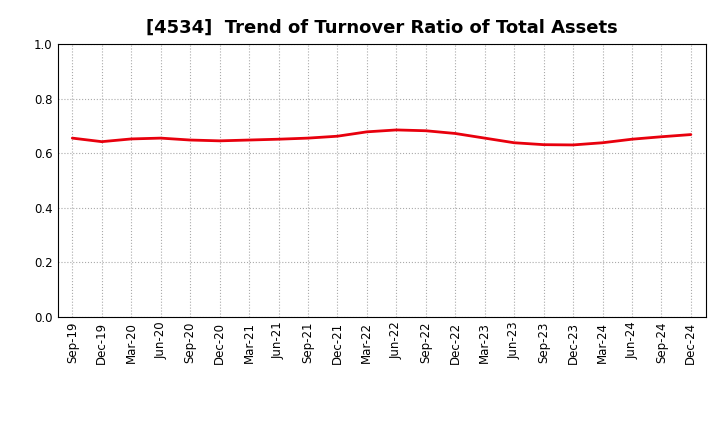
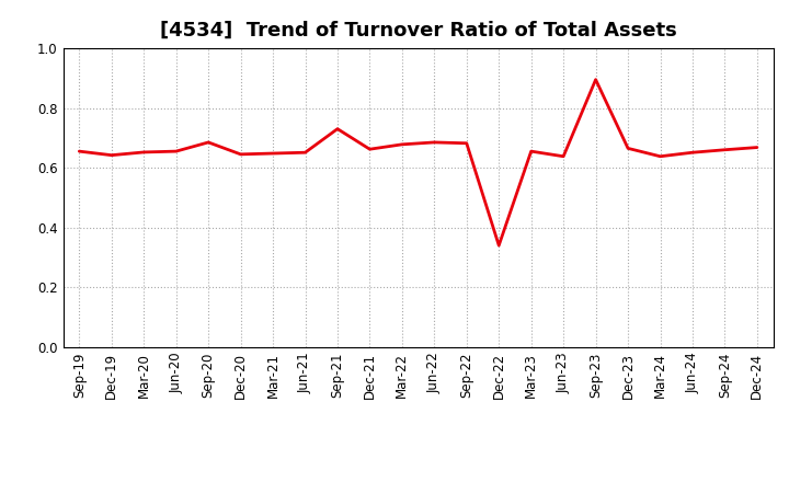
Sep-20: 0.648 -> 0.685
Sep-21: 0.655 -> 0.730
Dec-22: 0.672 -> 0.340
Sep-23: 0.631 -> 0.895
Dec-23: 0.630 -> 0.665
